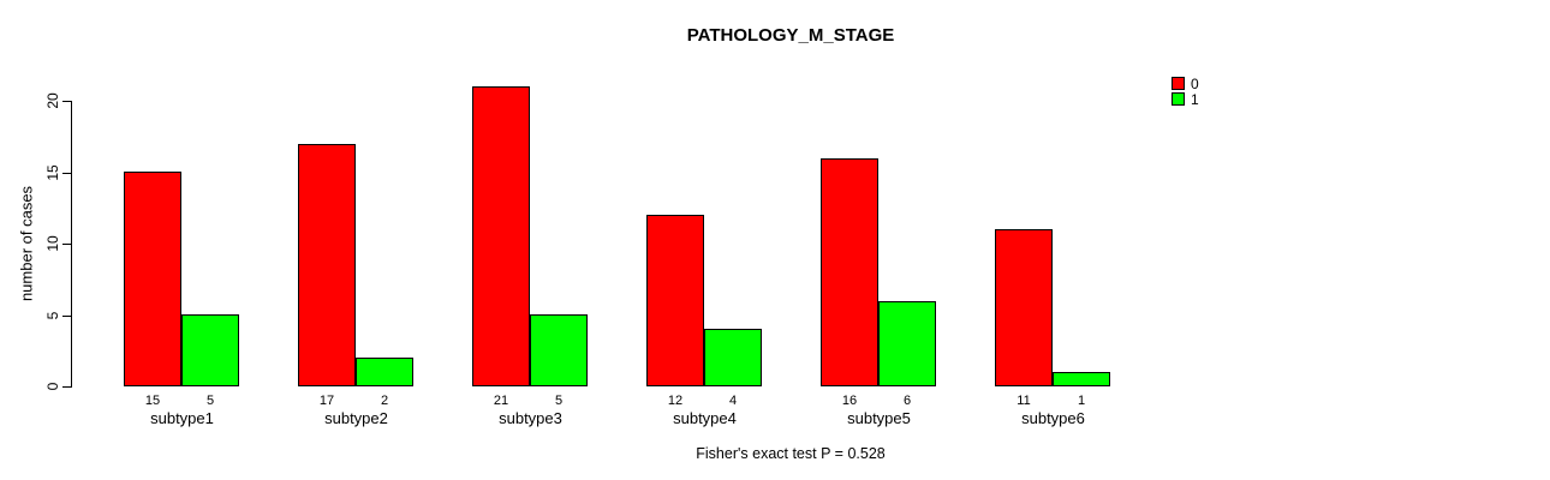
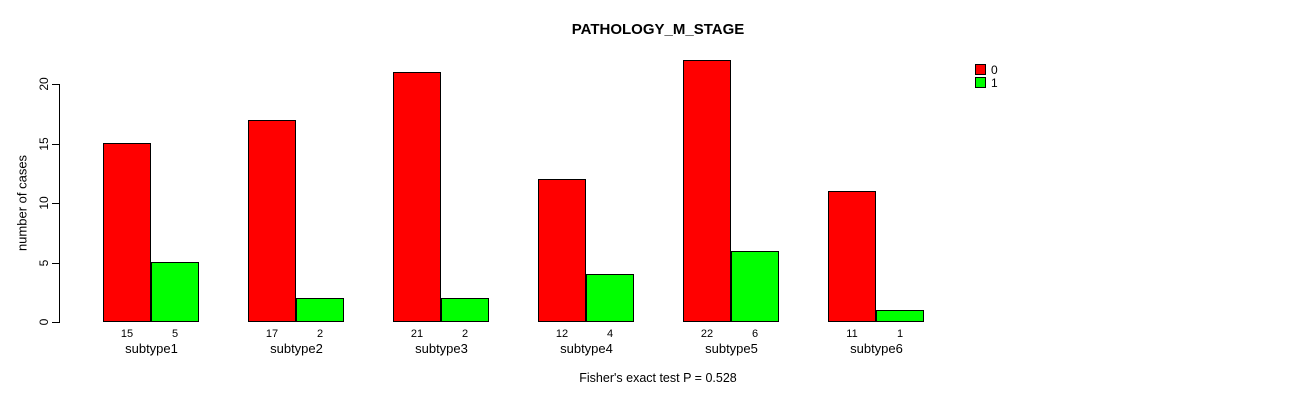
1/subtype3: 5 -> 2
0/subtype5: 16 -> 22
